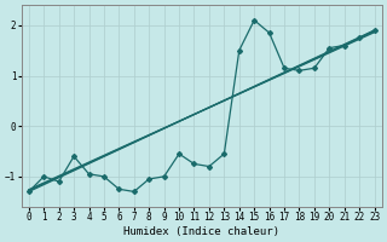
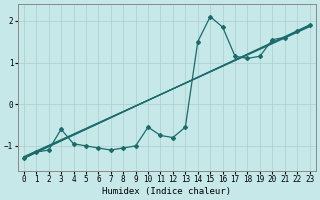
1: -1.00 -> -1.15
6: -1.25 -> -1.05
7: -1.30 -> -1.10
